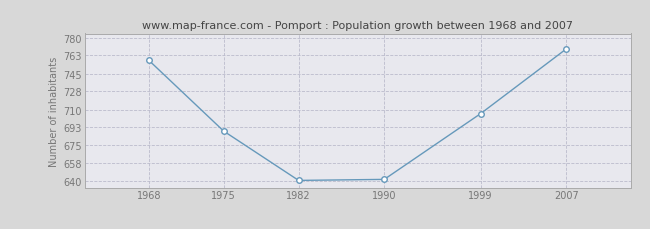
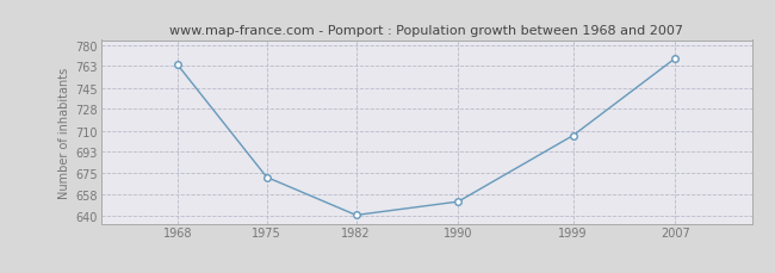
1968: 758 -> 764
1975: 689 -> 672
1990: 642 -> 652
